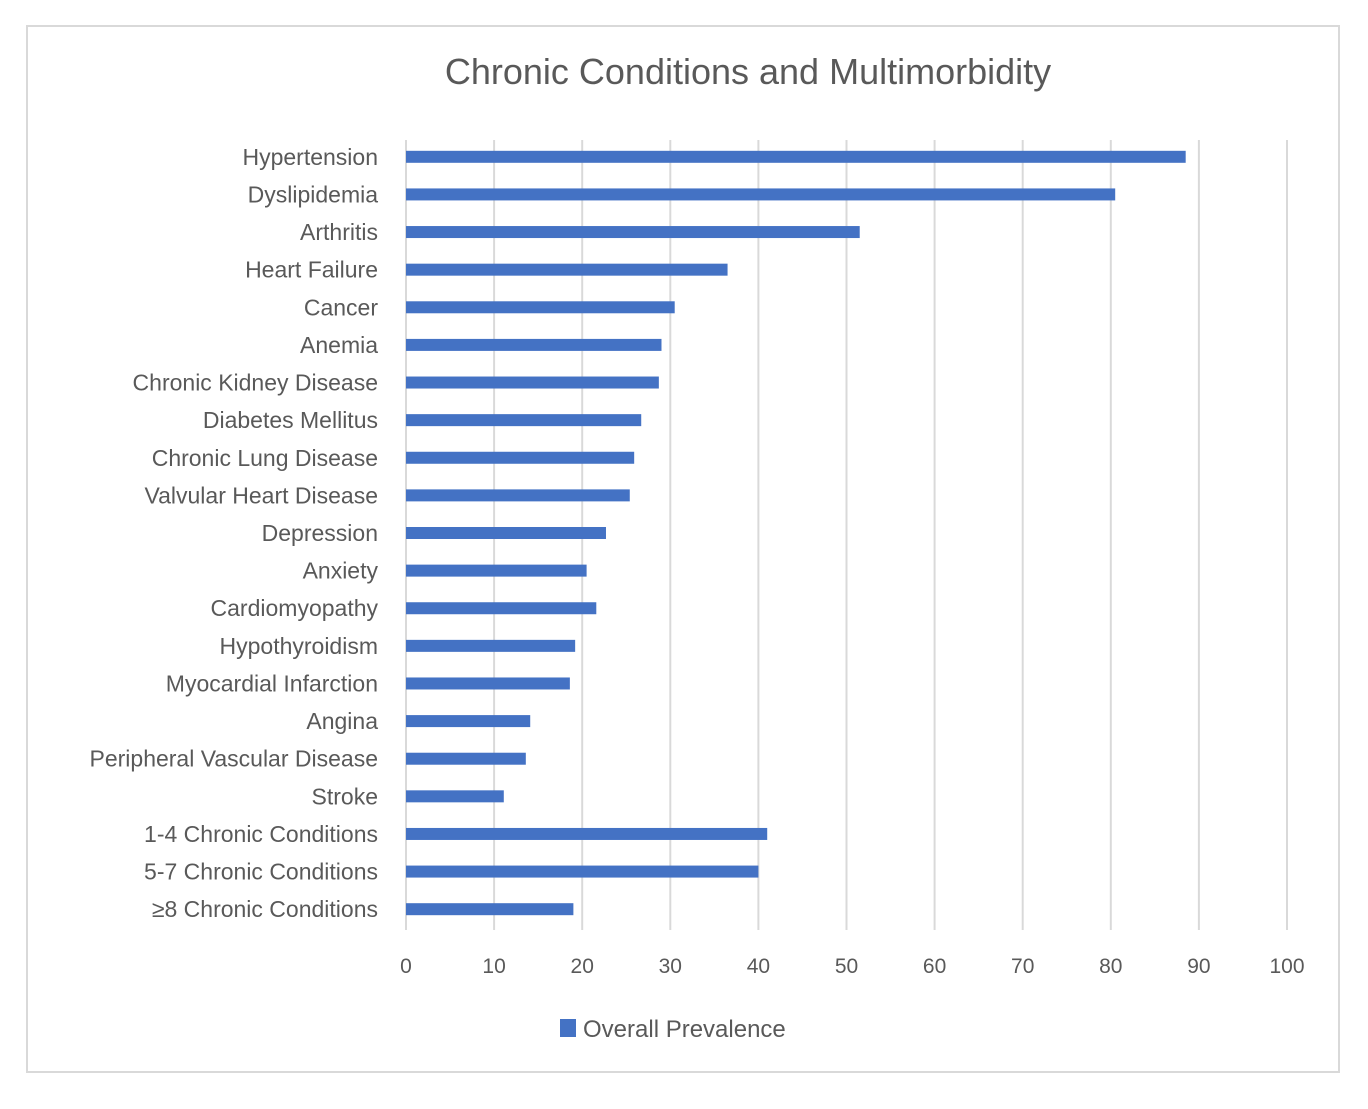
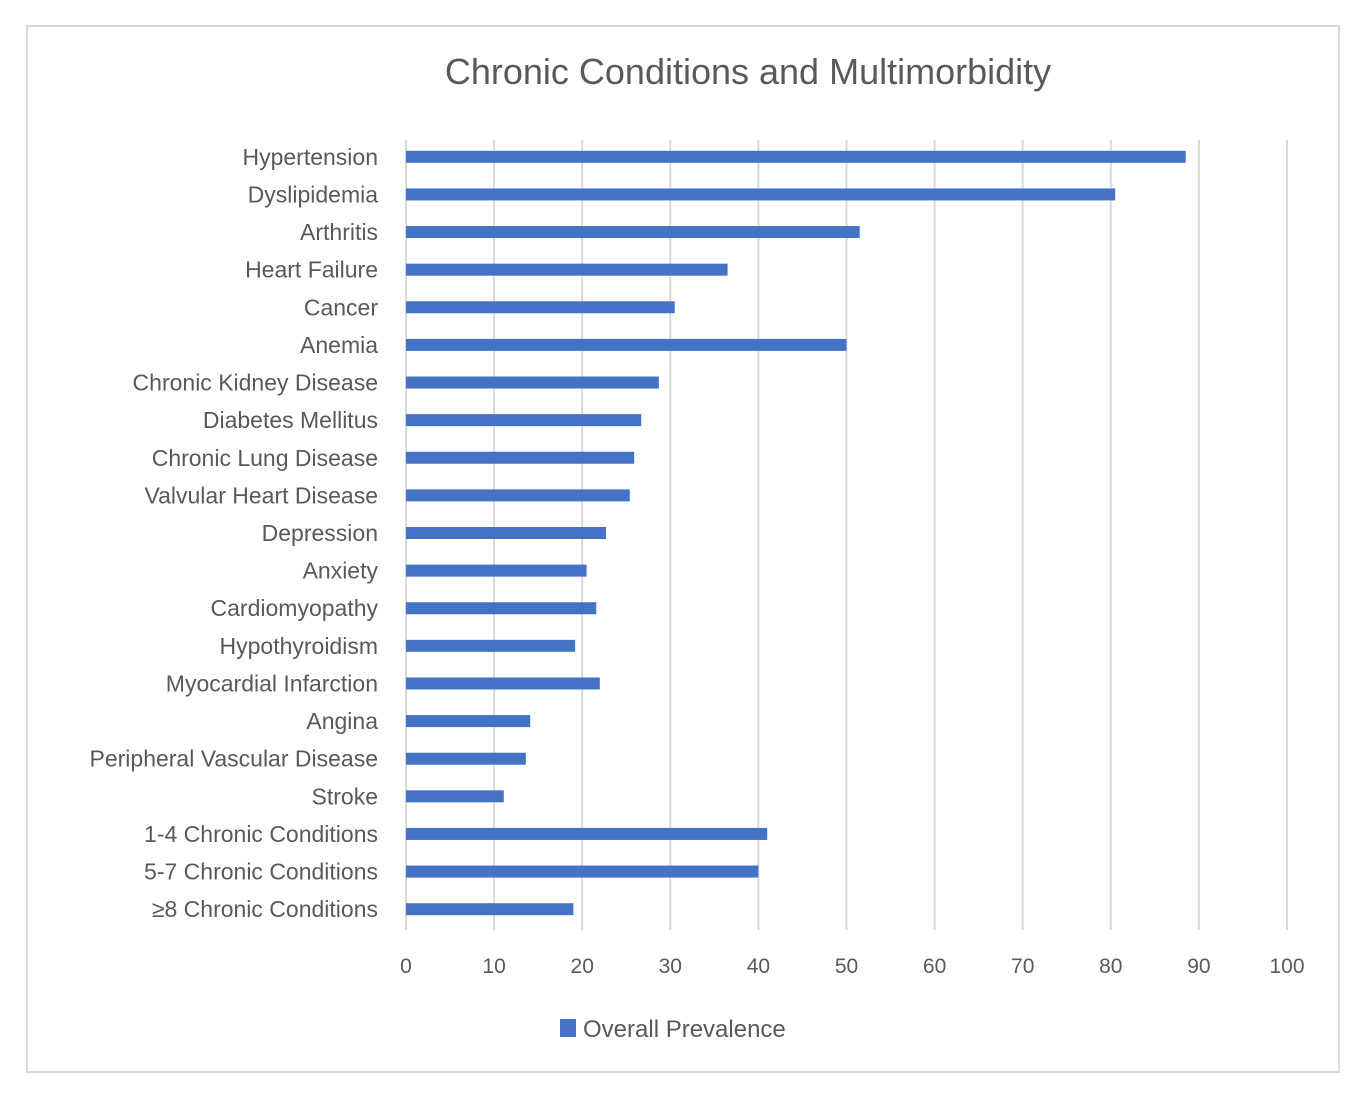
Anemia: 29 -> 50
Myocardial Infarction: 19 -> 22
